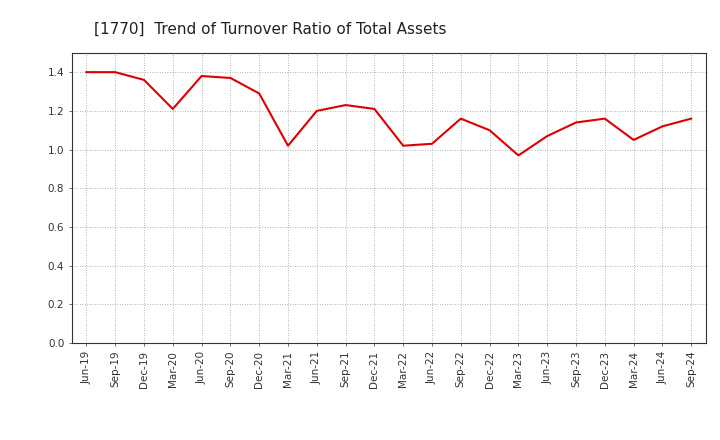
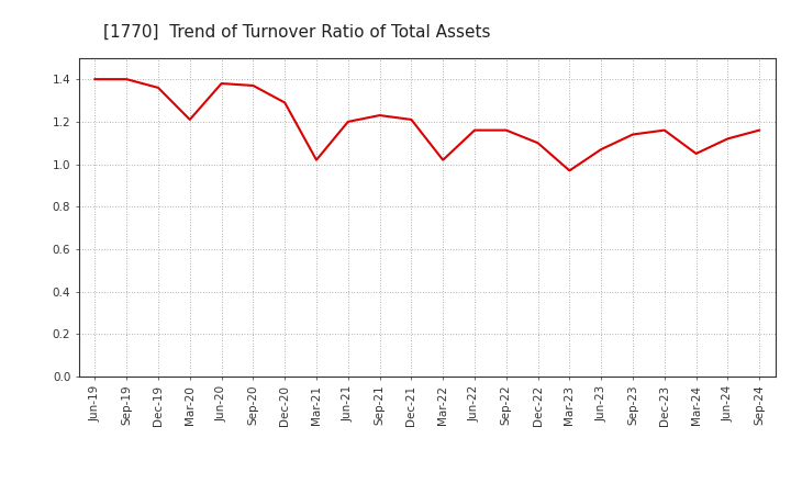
Jun-22: 1.03 -> 1.16
